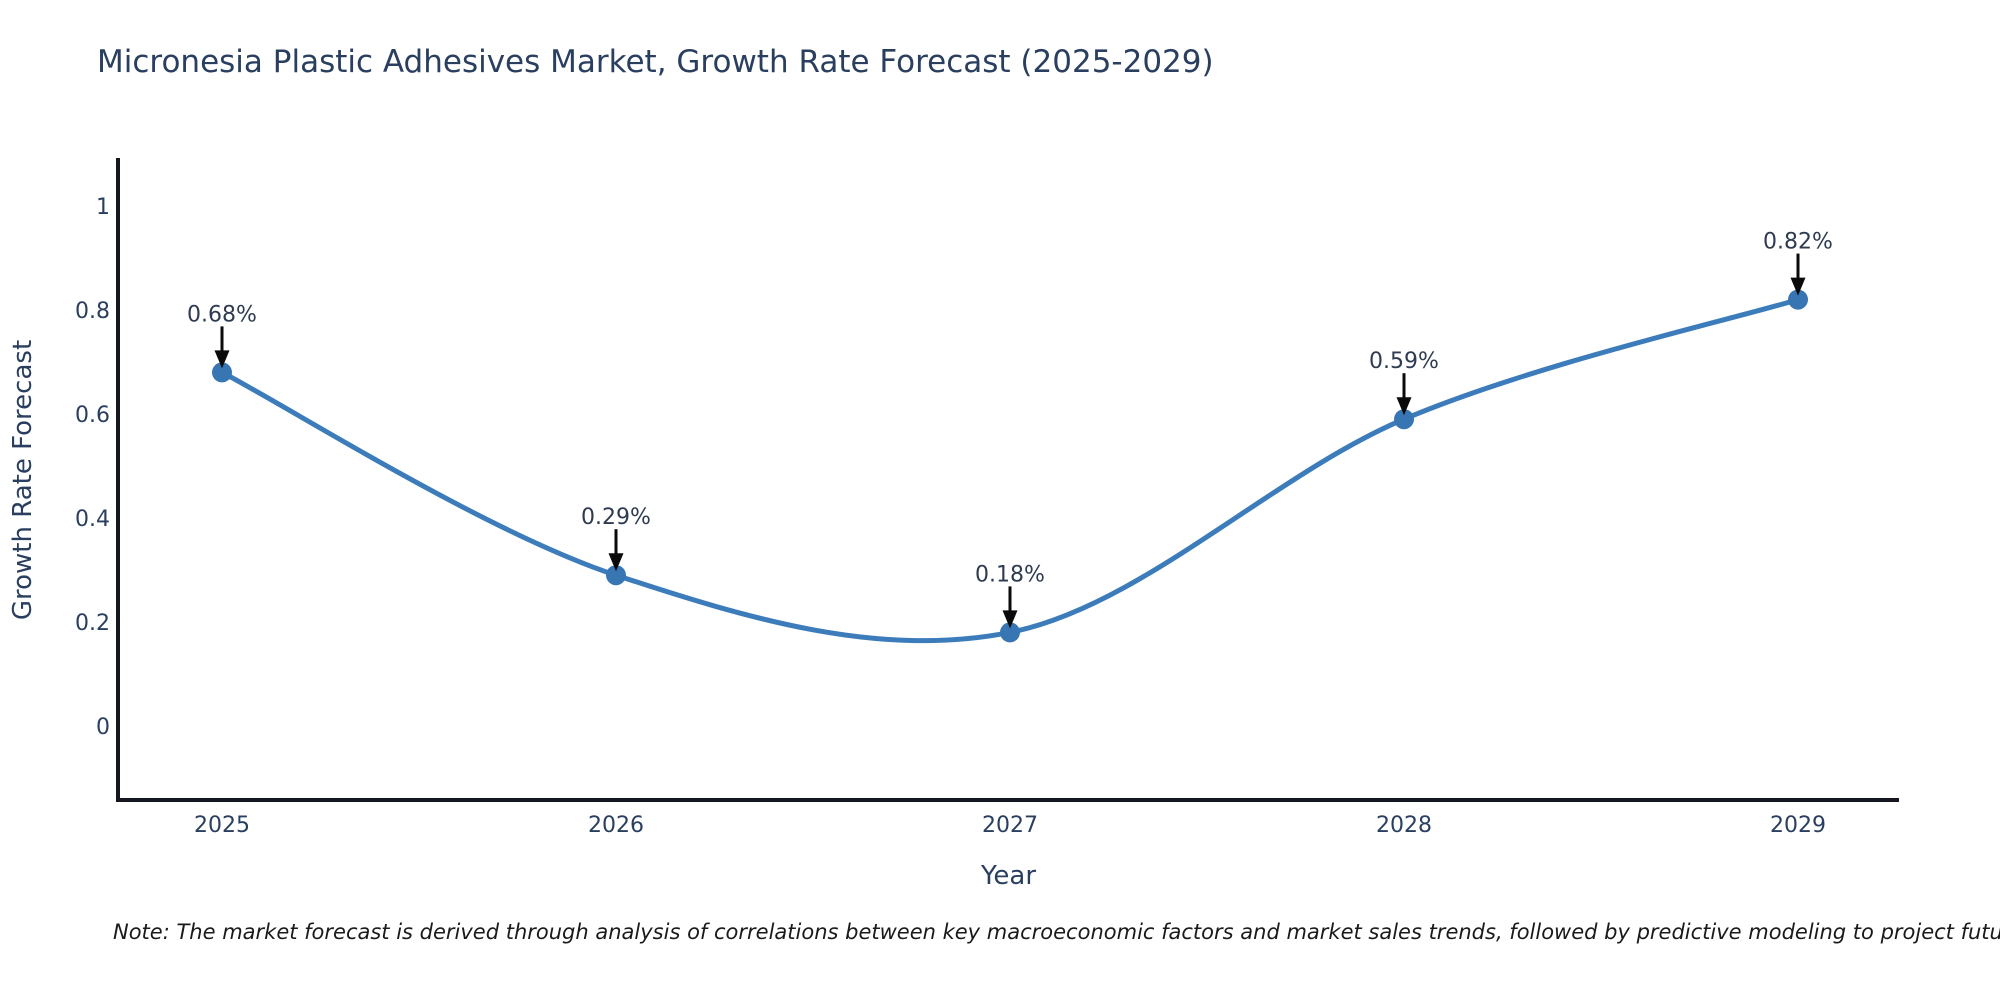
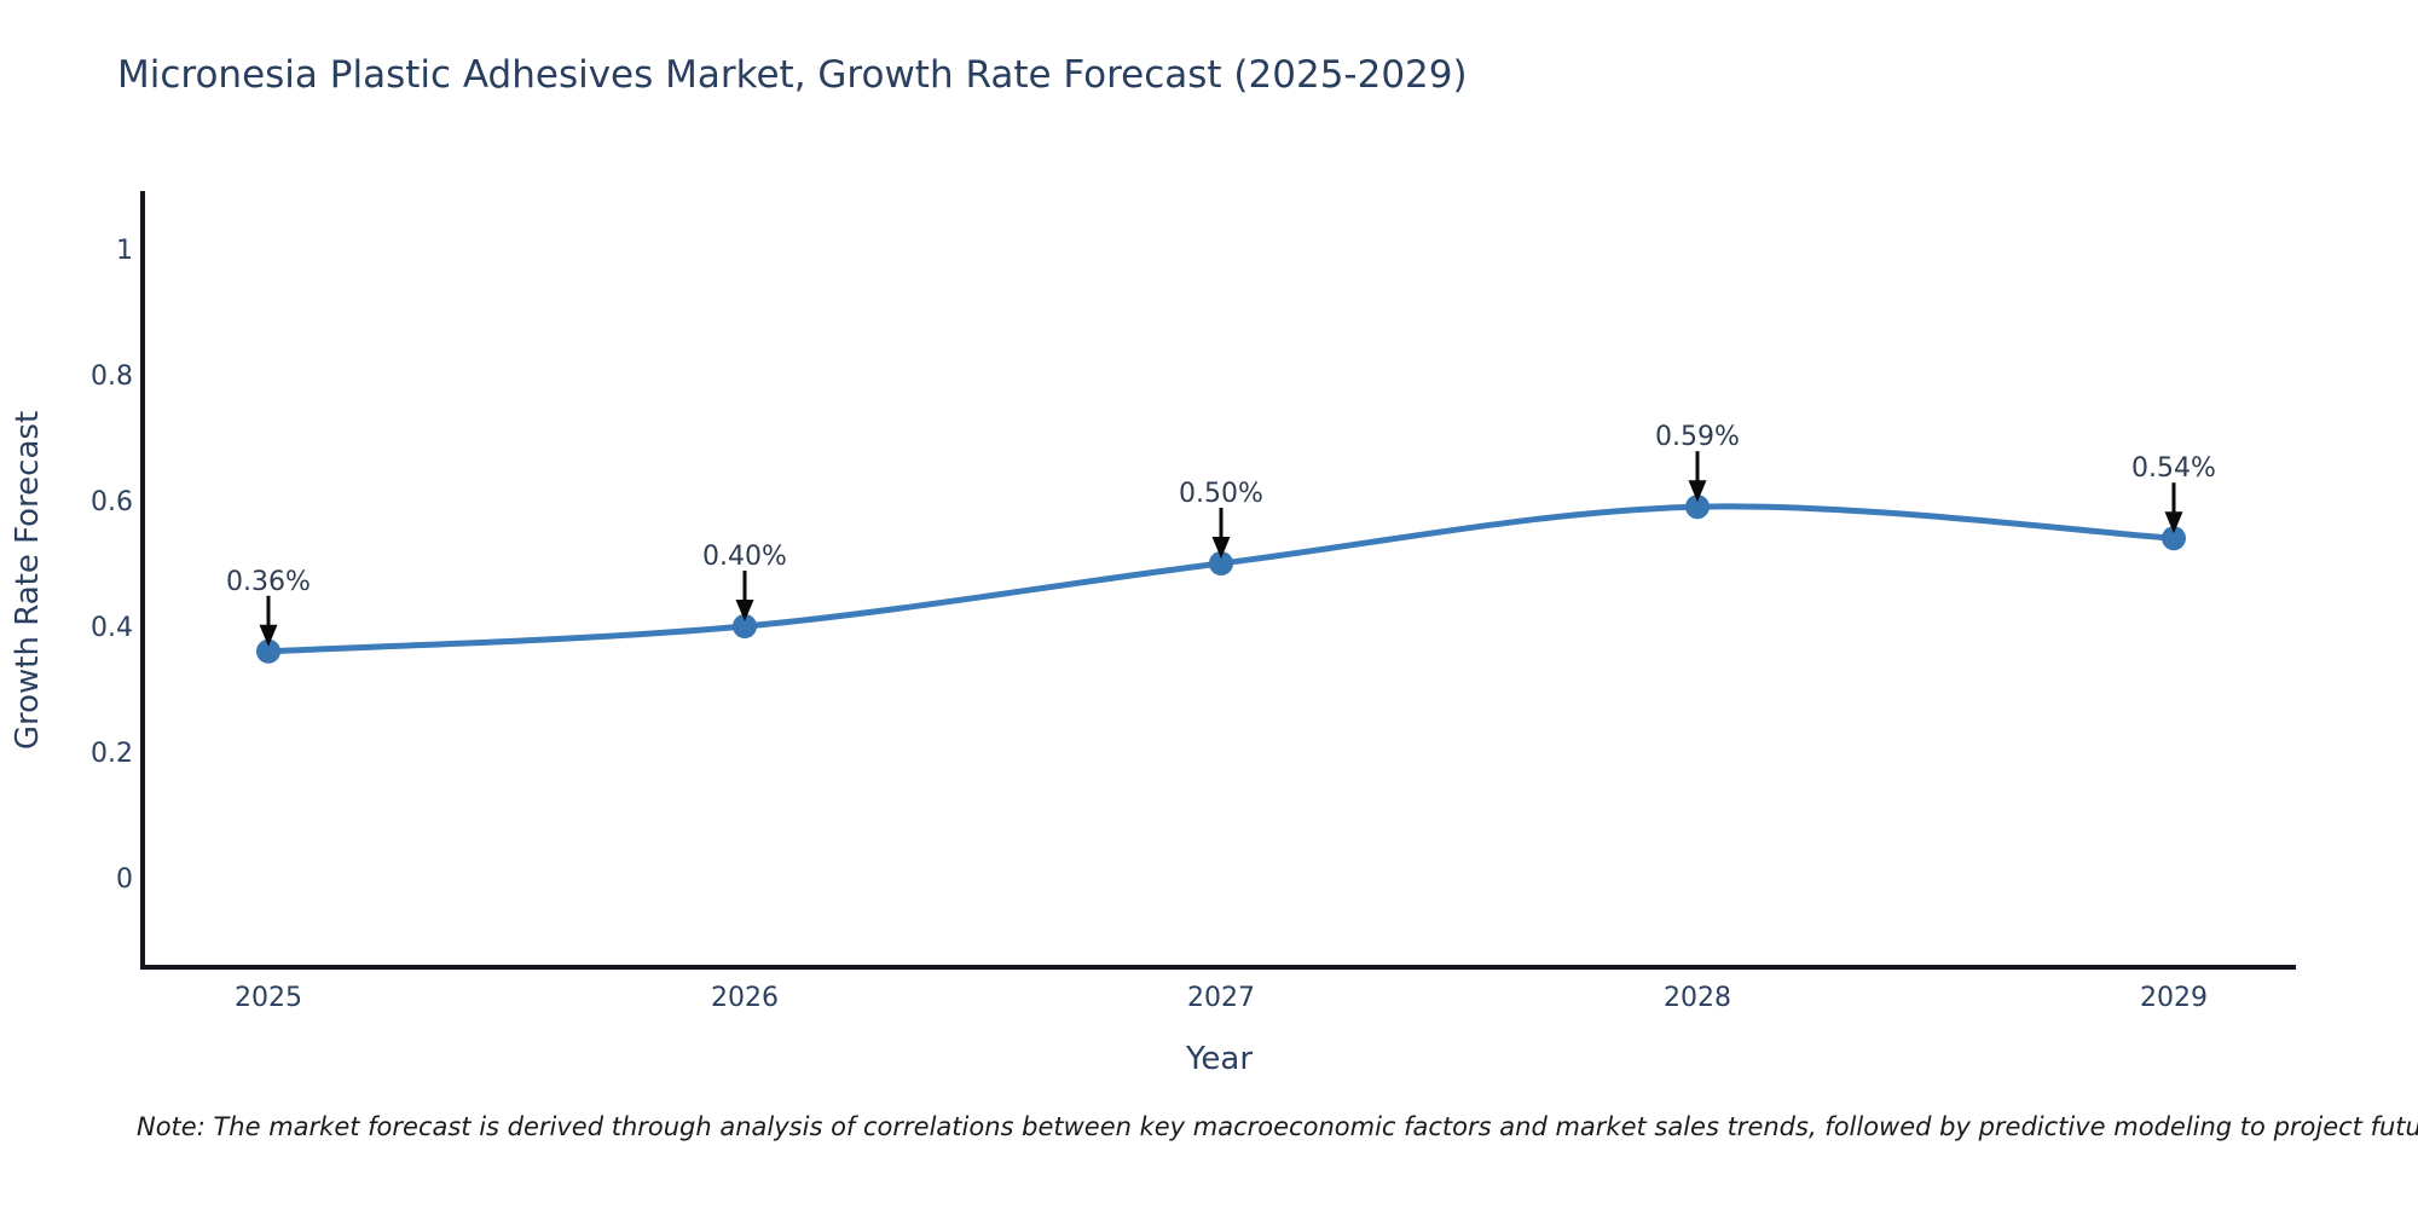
2025: 0.68% -> 0.36%
2026: 0.29% -> 0.40%
2027: 0.18% -> 0.50%
2029: 0.82% -> 0.54%
